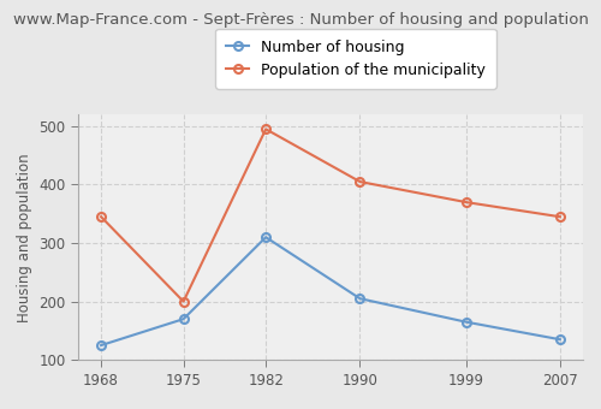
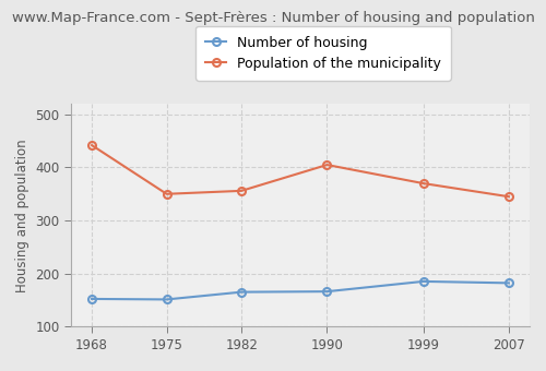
Number of housing/1968: 125 -> 152
Population of the municipality/1968: 345 -> 442
Number of housing/1975: 170 -> 151
Population of the municipality/1975: 200 -> 350
Number of housing/1982: 310 -> 165
Population of the municipality/1982: 495 -> 356
Number of housing/1990: 205 -> 166
Number of housing/1999: 165 -> 185
Number of housing/2007: 135 -> 182
